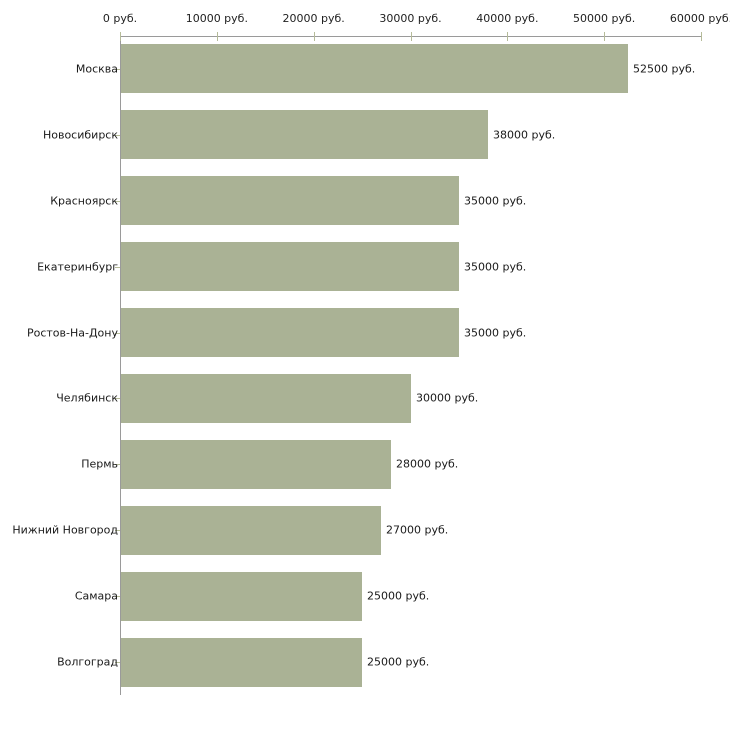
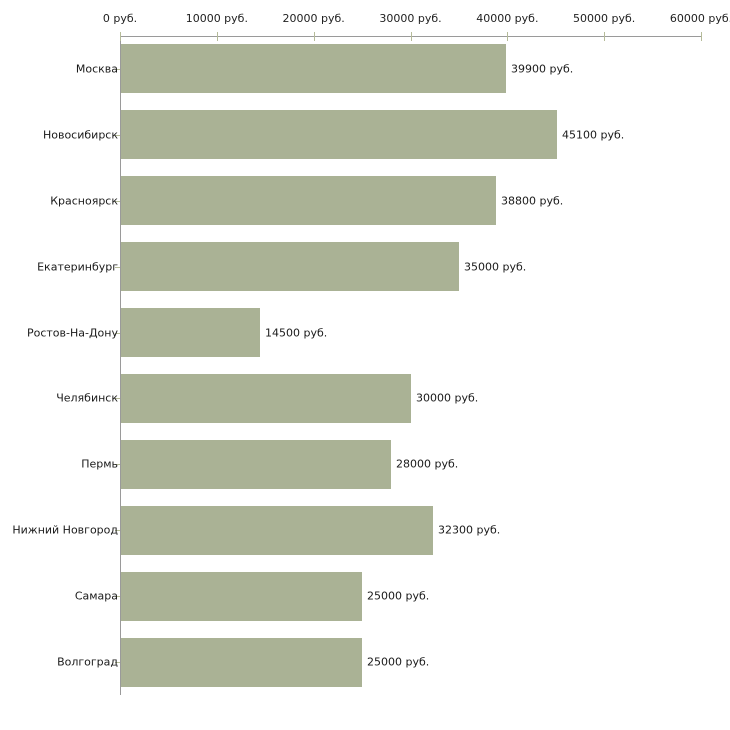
Москва: 52500 -> 39900
Новосибирск: 38000 -> 45100
Красноярск: 35000 -> 38800
Ростов-На-Дону: 35000 -> 14500
Нижний Новгород: 27000 -> 32300
